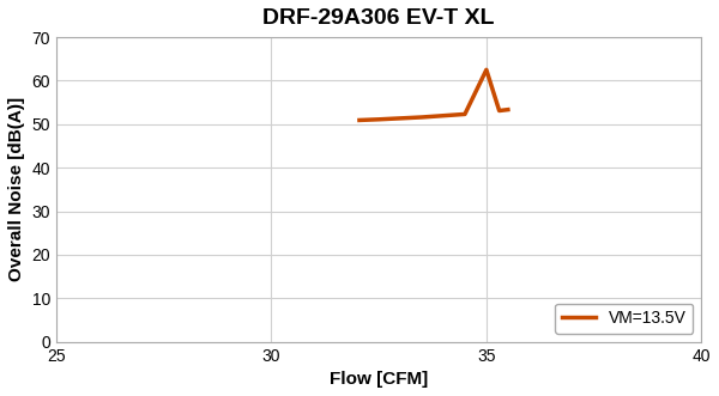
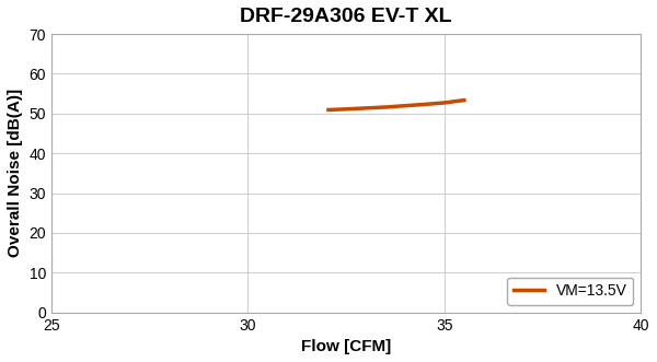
35: 62.5 -> 52.7
